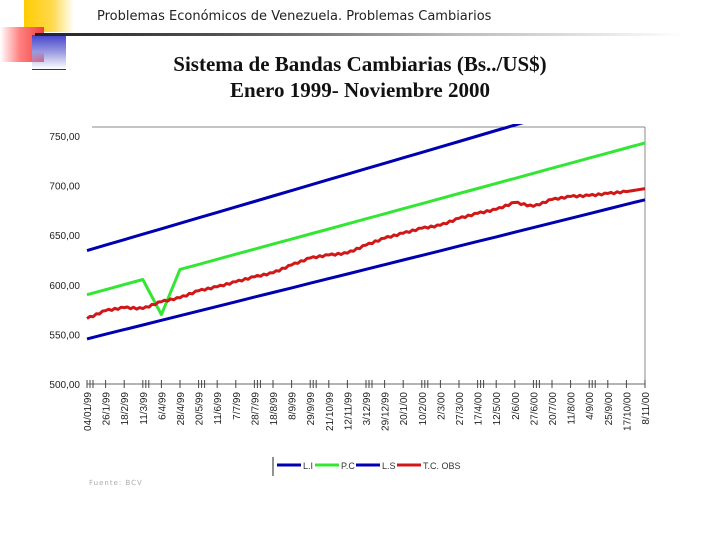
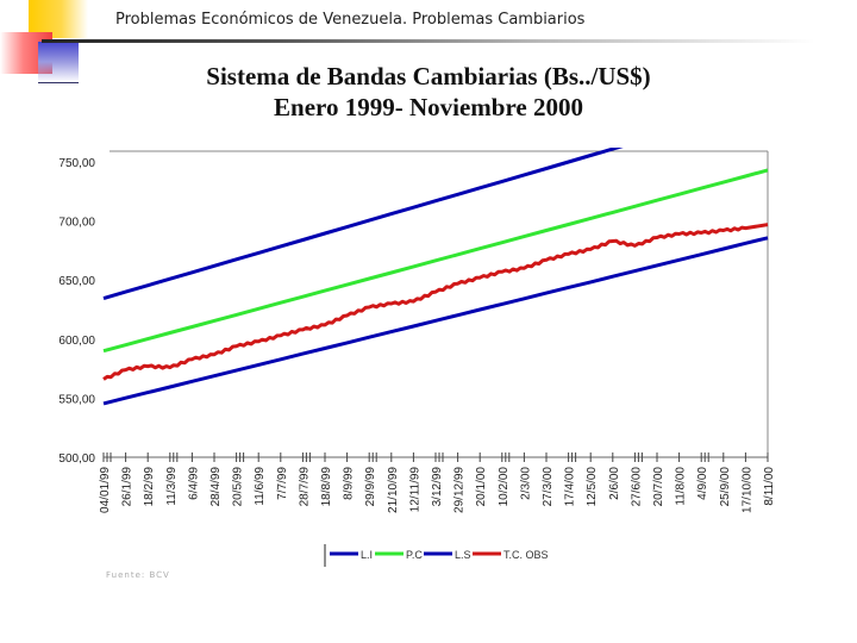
P.C/6/4/99: 570 -> 610
